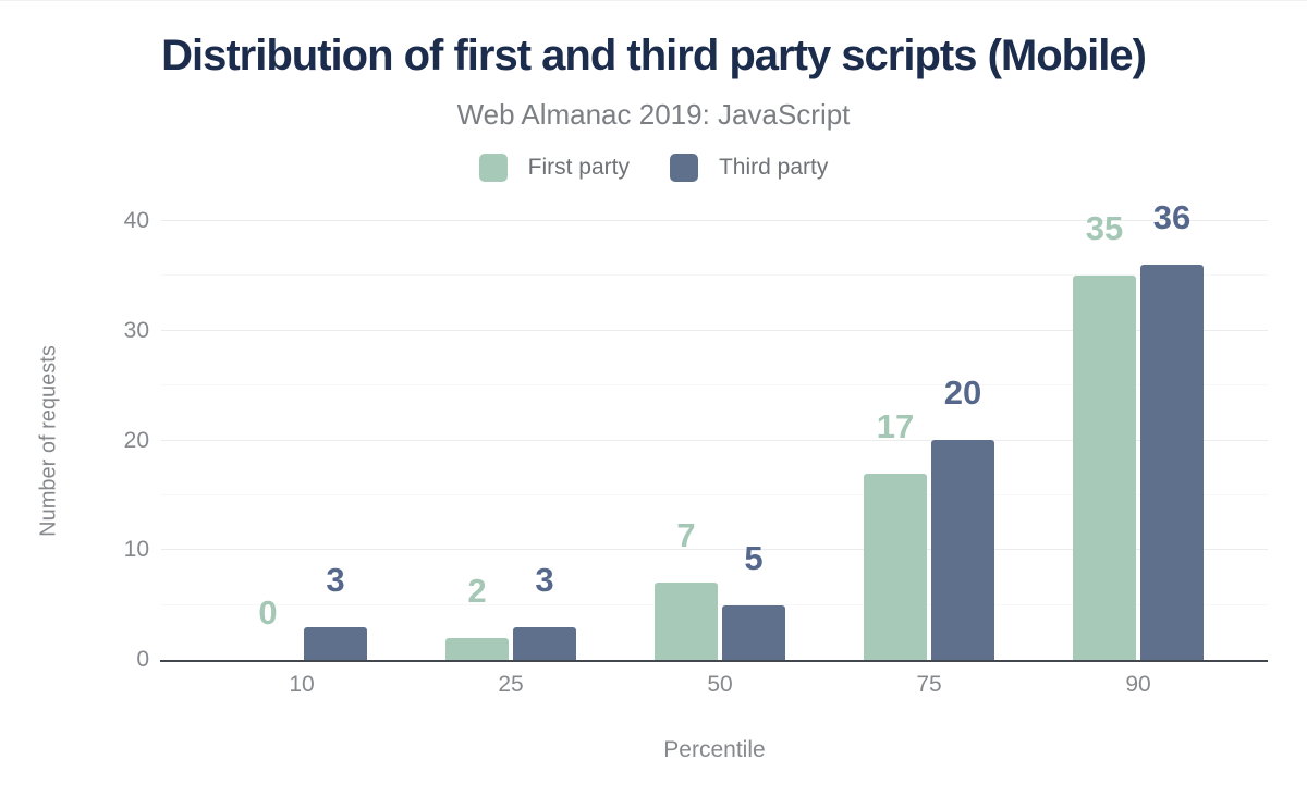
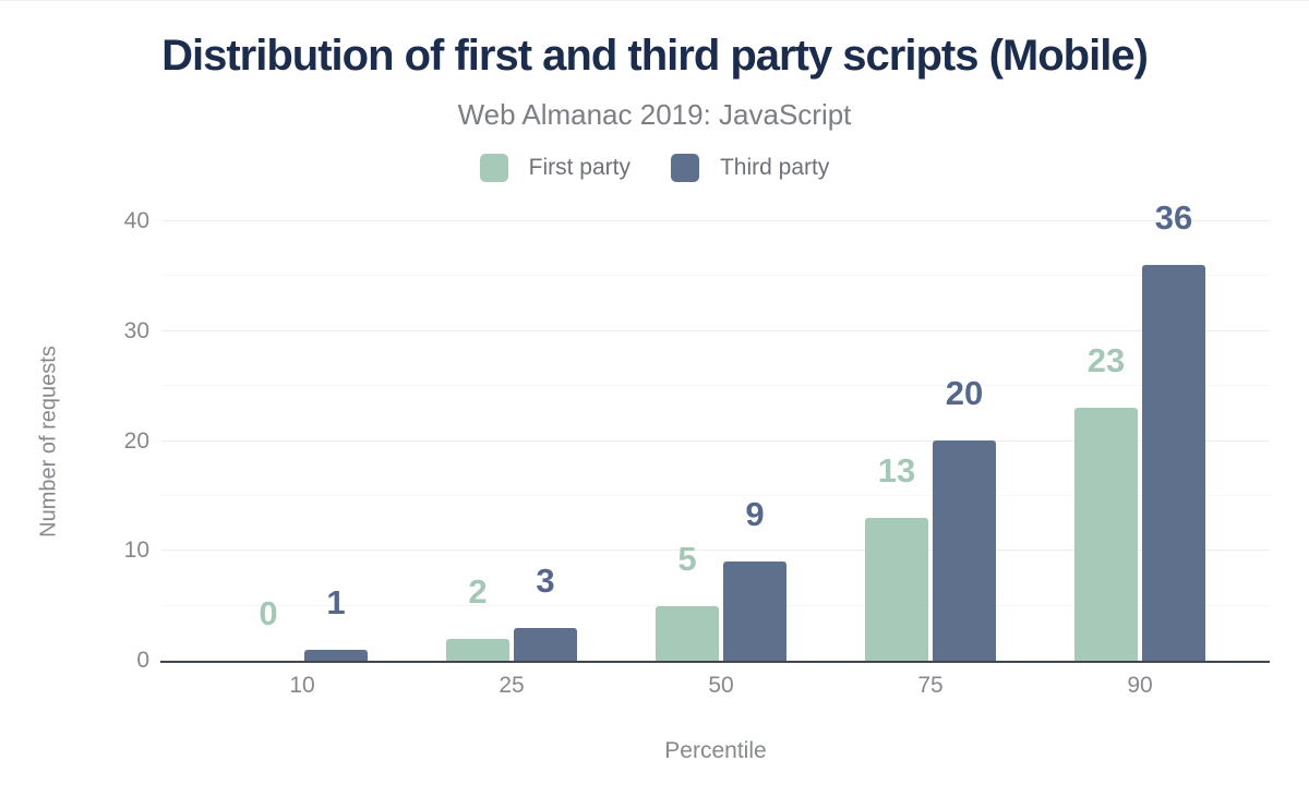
Third party/10: 3 -> 1
First party/50: 7 -> 5
Third party/50: 5 -> 9
First party/75: 17 -> 13
First party/90: 35 -> 23
